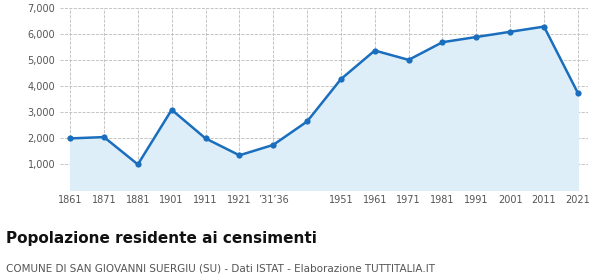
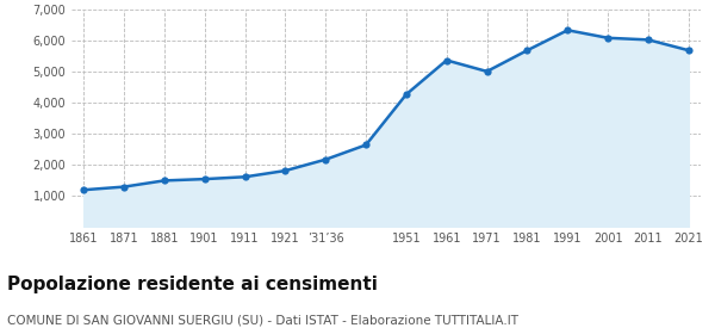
1861: 2,000 -> 1,200
1871: 2,050 -> 1,300
1881: 1,000 -> 1,500
1901: 3,100 -> 1,550
1911: 2,000 -> 1,620
1921: 1,350 -> 1,820
’31’36: 1,750 -> 2,180
1991: 5,900 -> 6,350
2011: 6,300 -> 6,040
2021: 3,750 -> 5,700
